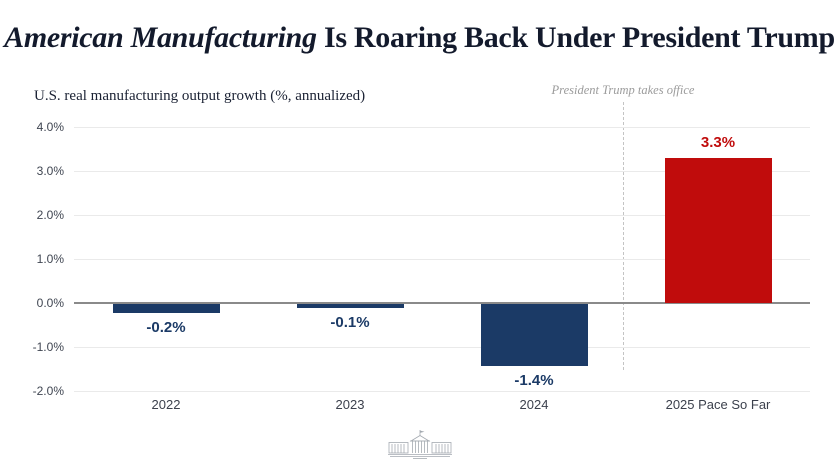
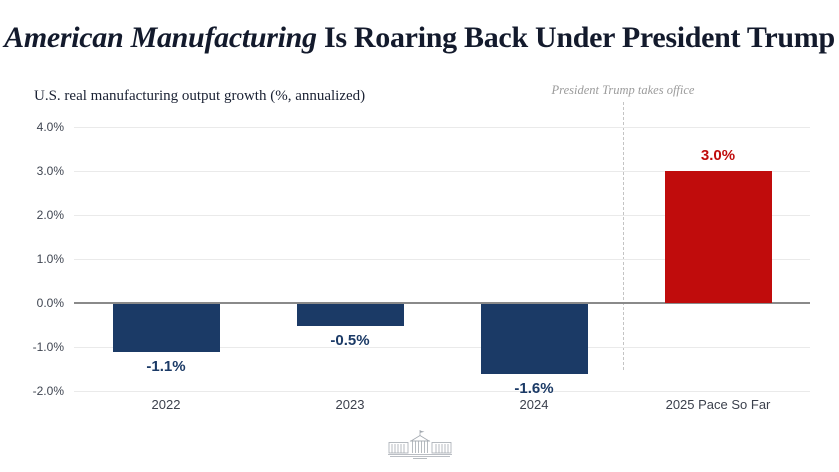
2022: -0.2% -> -1.1%
2023: -0.1% -> -0.5%
2024: -1.4% -> -1.6%
2025 Pace So Far: 3.3% -> 3.0%
